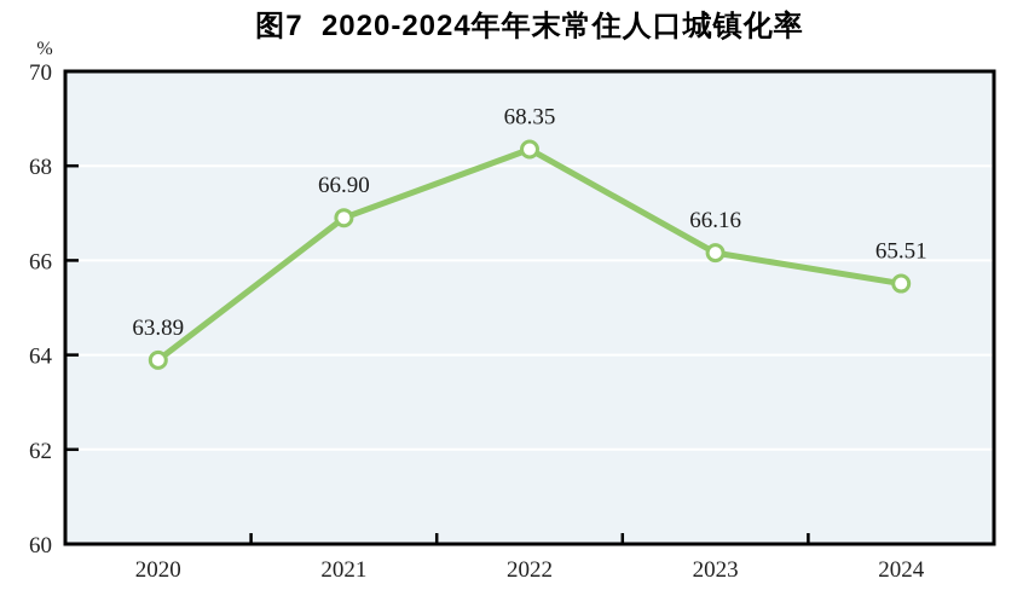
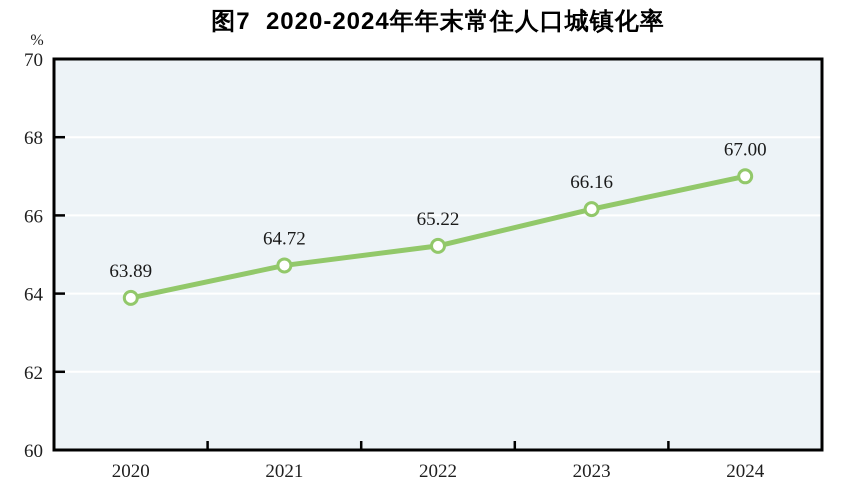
2021: 66.90 -> 64.72
2022: 68.35 -> 65.22
2024: 65.51 -> 67.00
